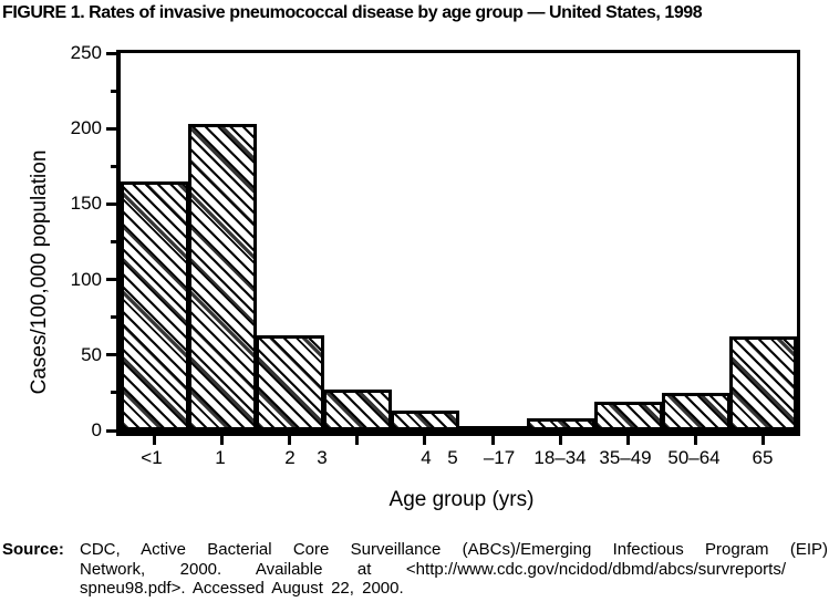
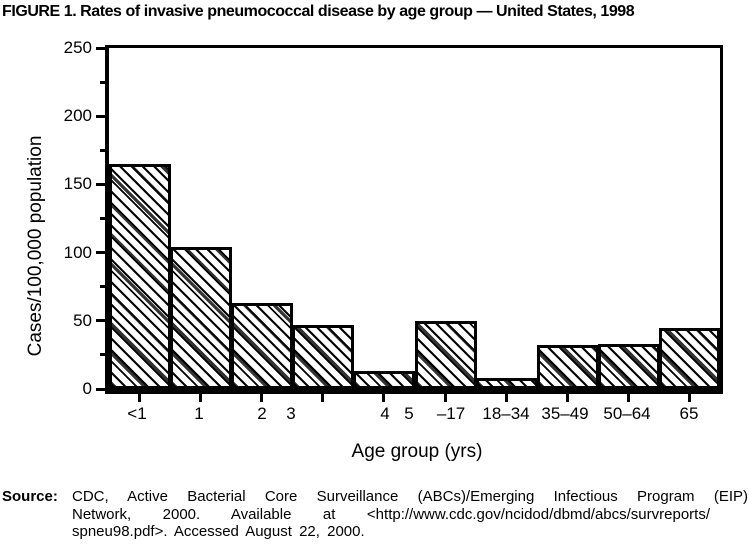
1: 203 -> 104
3: 27 -> 47
5–17: 3 -> 50
35–49: 19 -> 32
50–64: 25 -> 33
65: 62 -> 45
